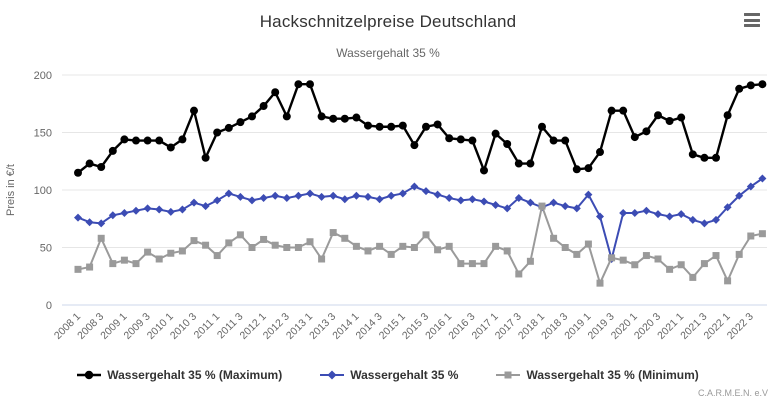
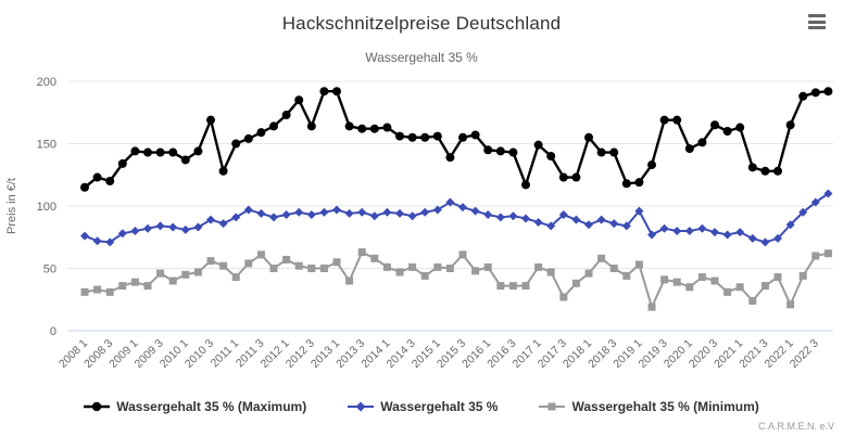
Wassergehalt 35 % (Minimum)/2008 3: 58 -> 31
Wassergehalt 35 % (Minimum)/2018 1: 86 -> 46
Wassergehalt 35 %/2019 3: 40 -> 82
